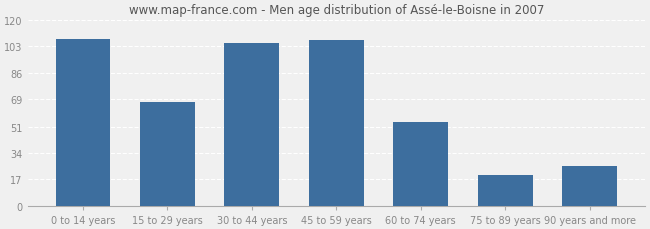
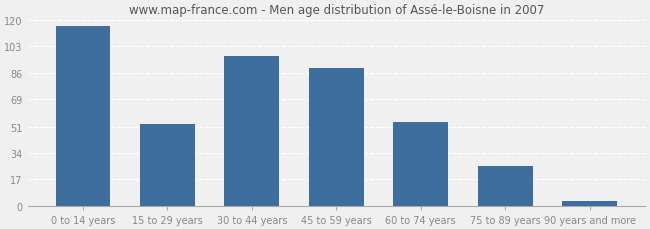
0 to 14 years: 108 -> 116
15 to 29 years: 67 -> 53
30 to 44 years: 105 -> 97
45 to 59 years: 107 -> 89
75 to 89 years: 20 -> 26
90 years and more: 26 -> 3
